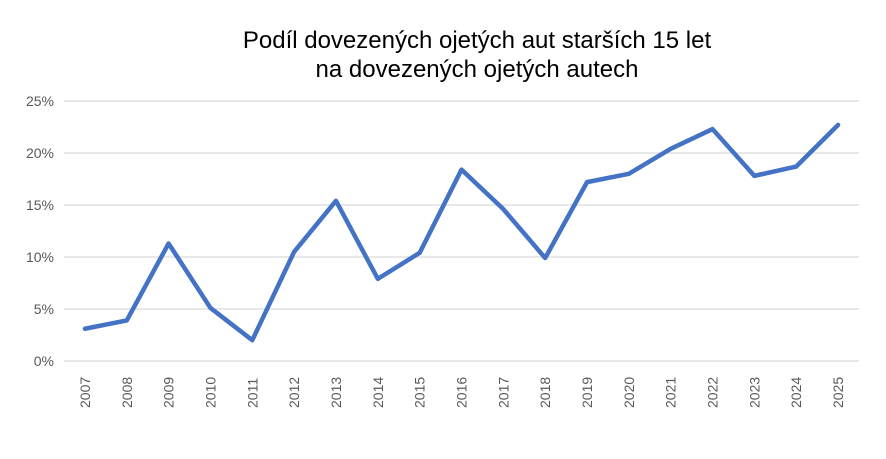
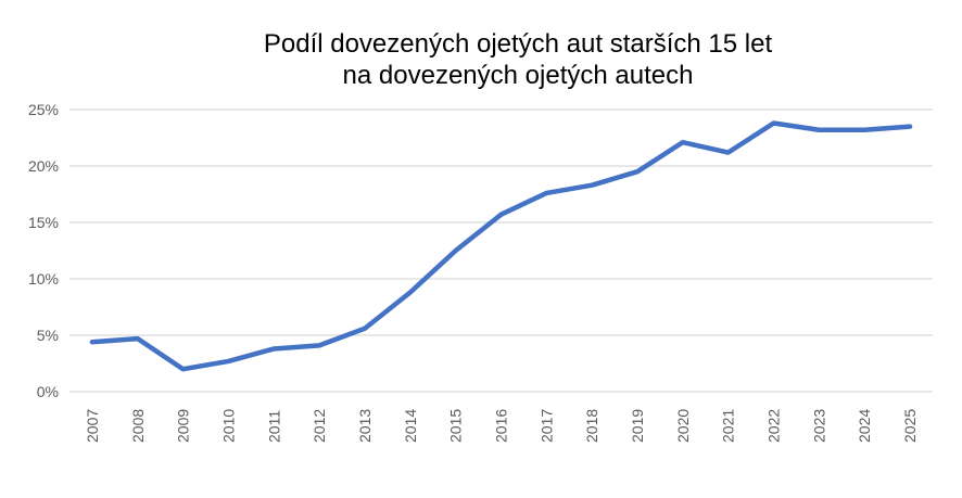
2007: 3.1% -> 4.4%
2008: 3.9% -> 4.7%
2009: 11.3% -> 2.0%
2010: 5.1% -> 2.7%
2011: 2.0% -> 3.8%
2012: 10.5% -> 4.1%
2013: 15.4% -> 5.6%
2014: 7.9% -> 8.8%
2015: 10.4% -> 12.5%
2016: 18.4% -> 15.7%
2017: 14.6% -> 17.6%
2018: 9.9% -> 18.3%
2019: 17.2% -> 19.5%
2020: 18.0% -> 22.1%
2021: 20.4% -> 21.2%
2022: 22.3% -> 23.8%
2023: 17.8% -> 23.2%
2024: 18.7% -> 23.2%
2025: 22.7% -> 23.5%
